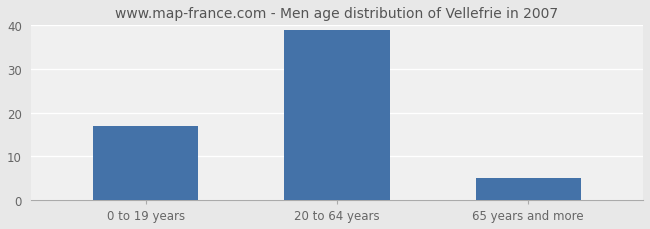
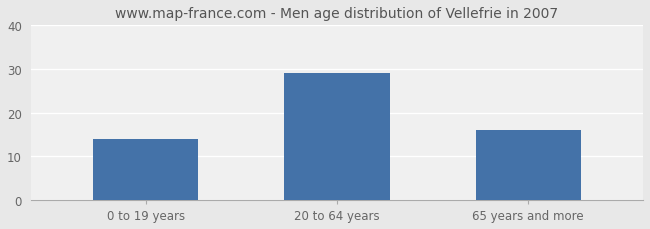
0 to 19 years: 17 -> 14
20 to 64 years: 39 -> 29
65 years and more: 5 -> 16
